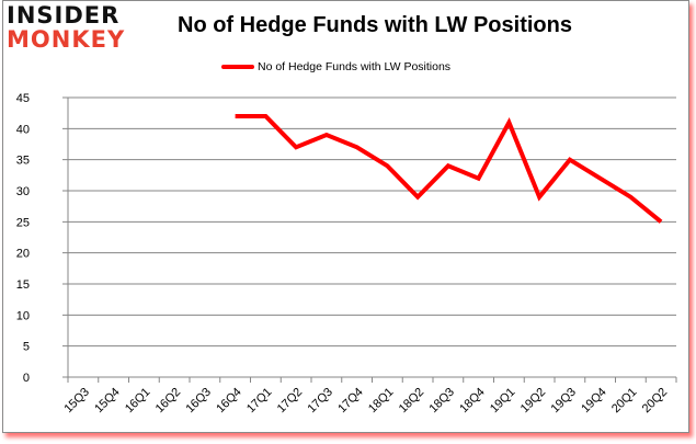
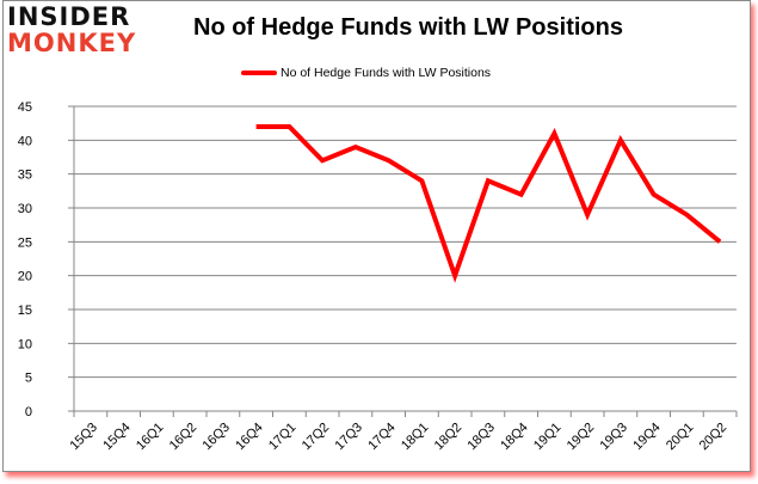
18Q2: 29 -> 20
19Q3: 35 -> 40
